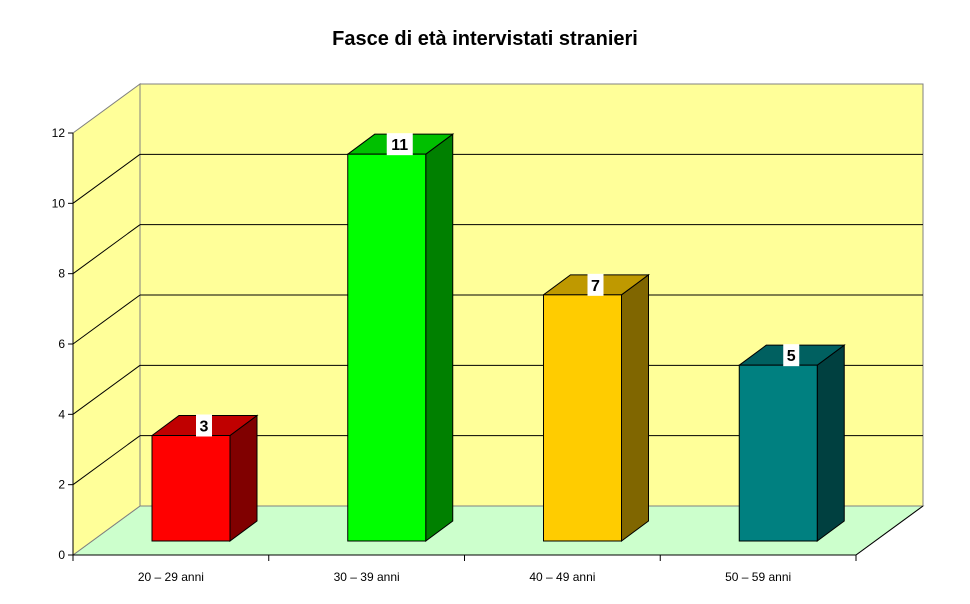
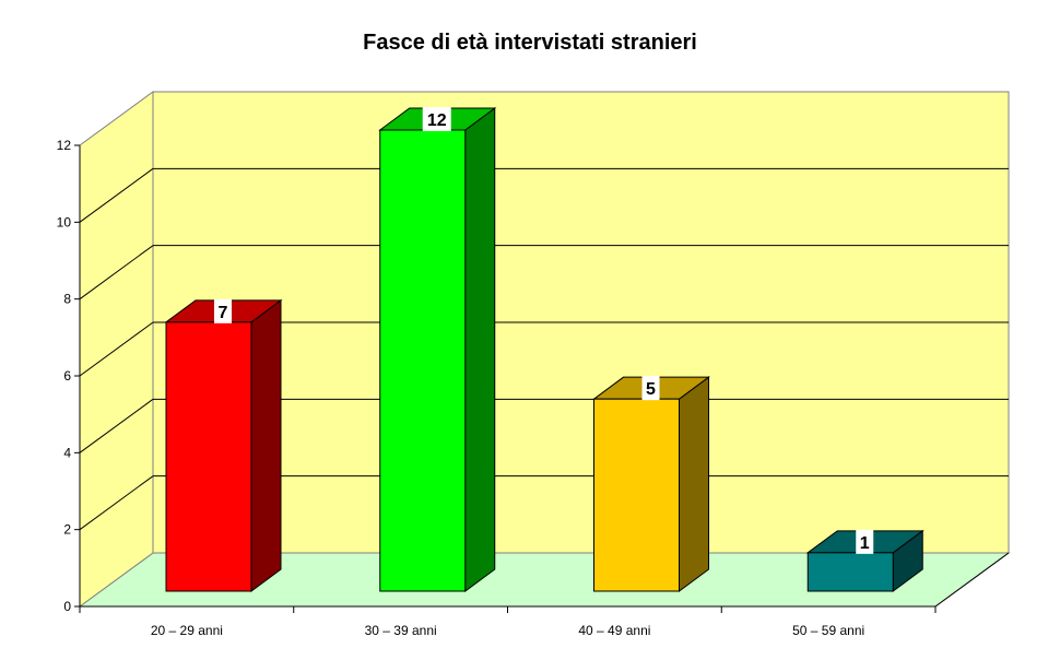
20 – 29 anni: 3 -> 7
30 – 39 anni: 11 -> 12
40 – 49 anni: 7 -> 5
50 – 59 anni: 5 -> 1
